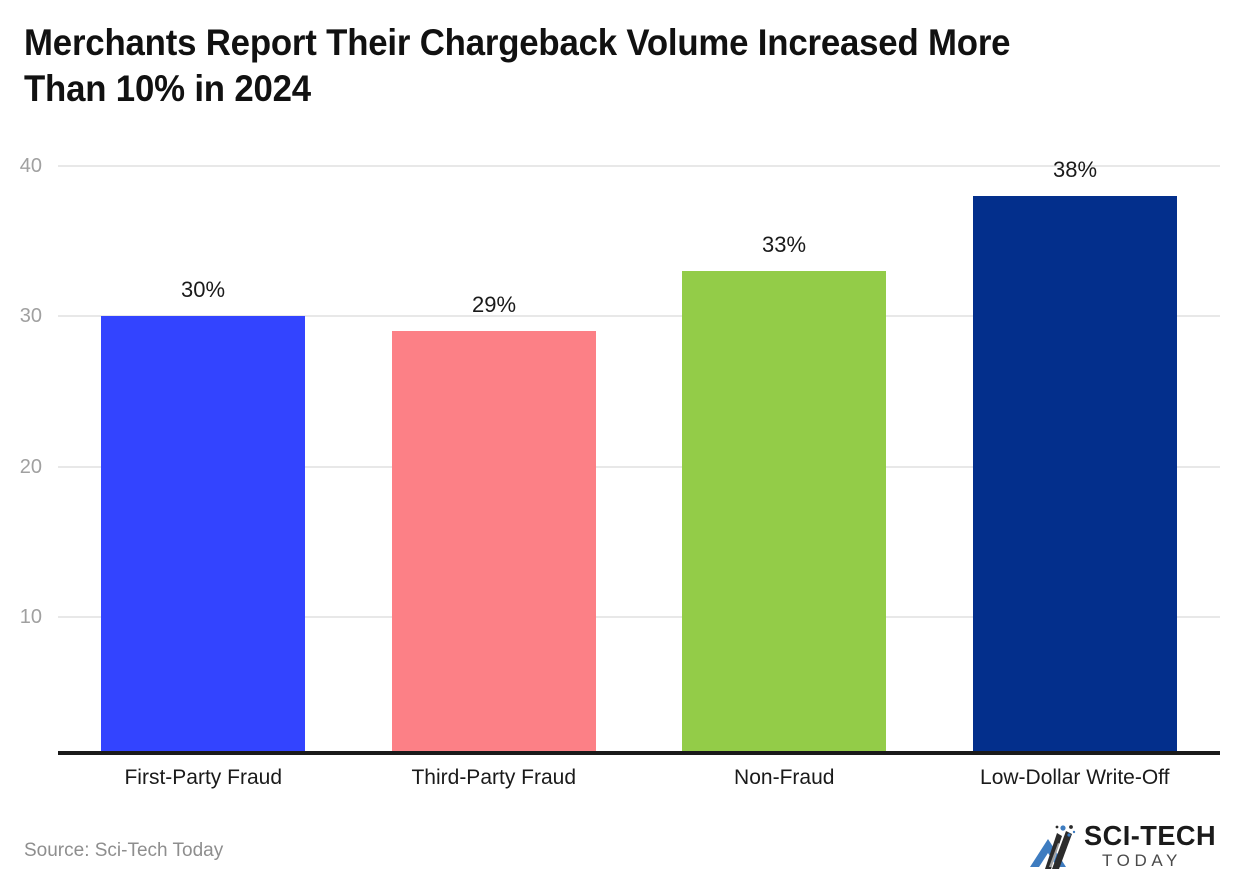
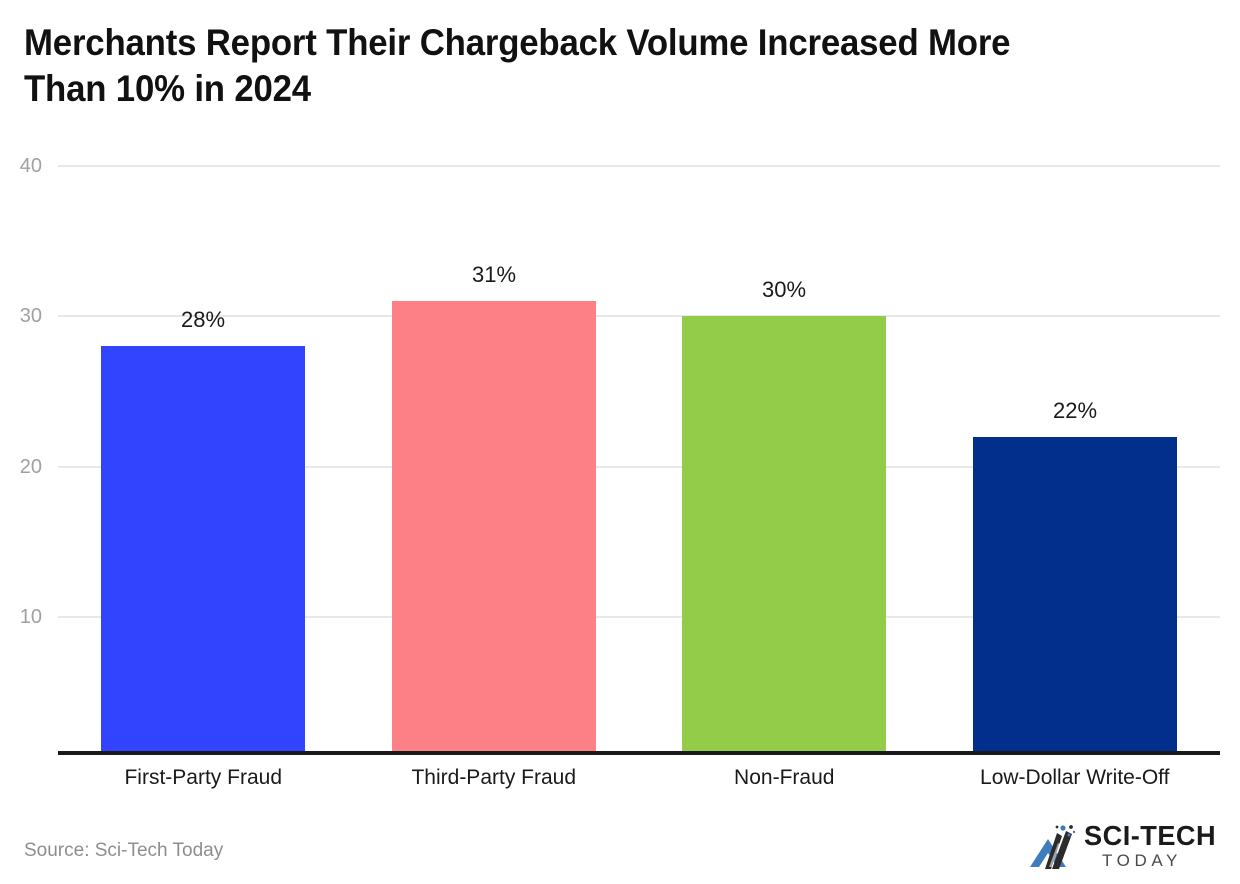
First-Party Fraud: 30% -> 28%
Third-Party Fraud: 29% -> 31%
Non-Fraud: 33% -> 30%
Low-Dollar Write-Off: 38% -> 22%
